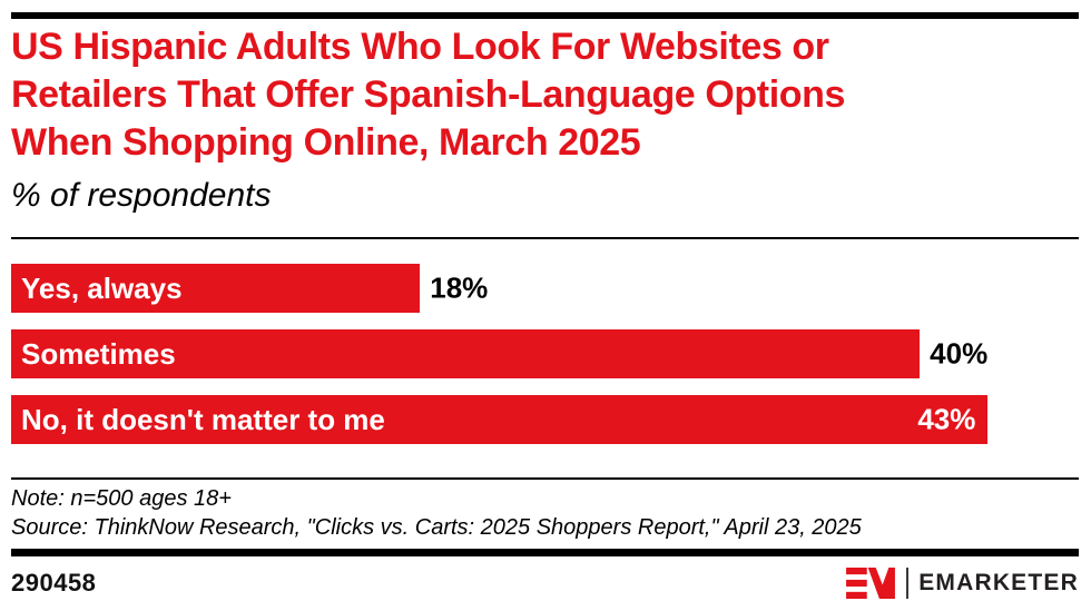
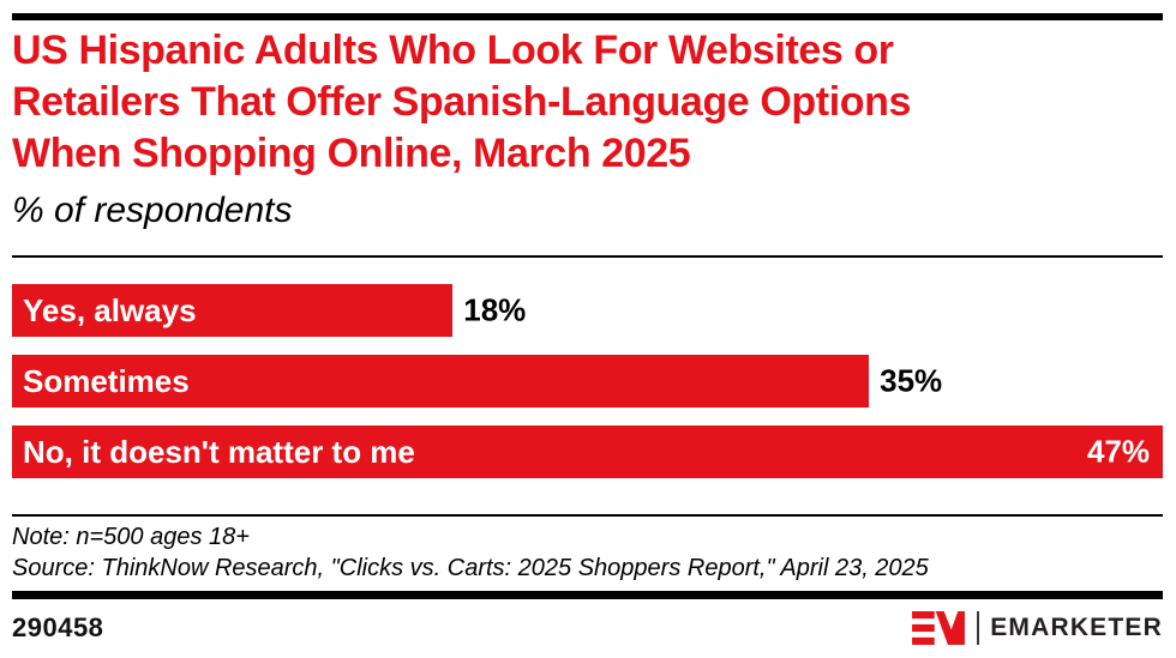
Sometimes: 40% -> 35%
No, it doesn't matter to me: 43% -> 47%
